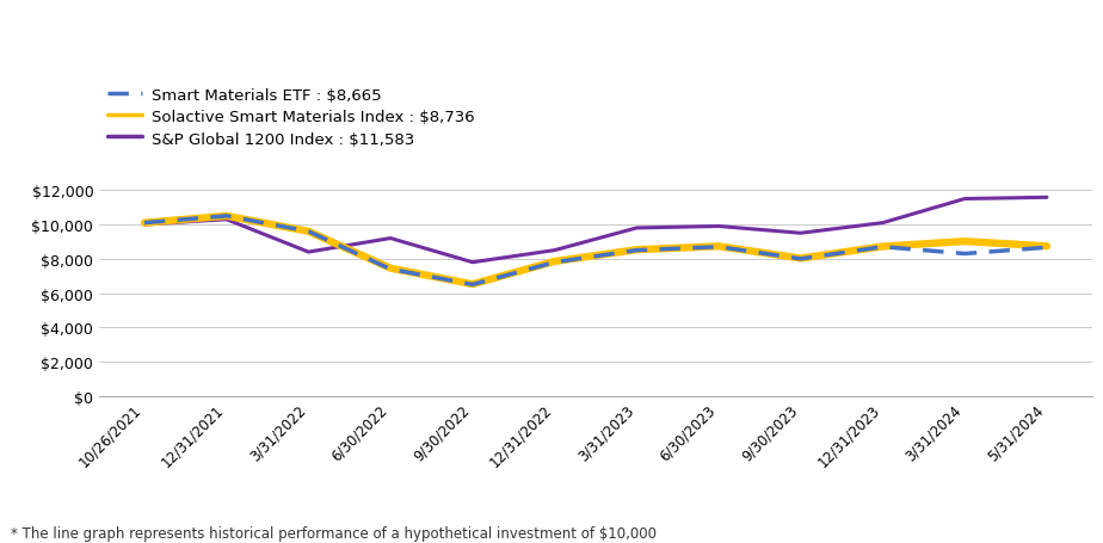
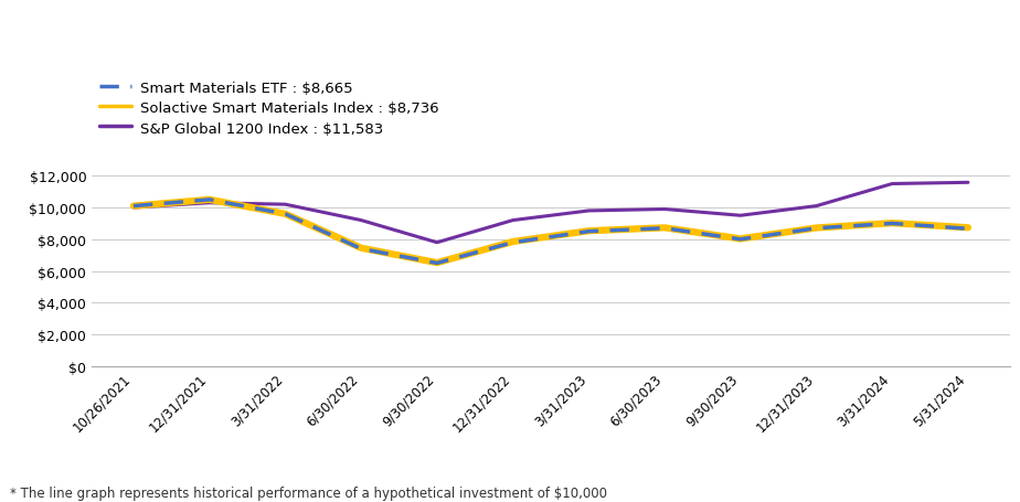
S&P Global 1200 Index : $11,583/3/31/2022: $8,400 -> $10,200
S&P Global 1200 Index : $11,583/12/31/2022: $8,500 -> $9,200
Smart Materials ETF : $8,665/3/31/2024: $8,300 -> $9,000
